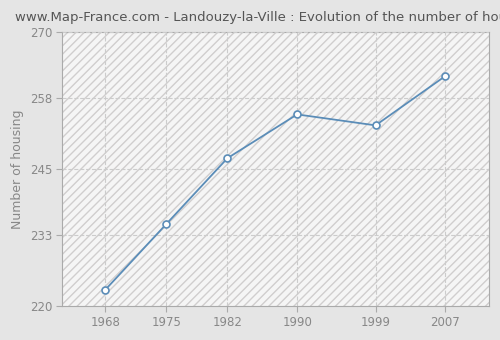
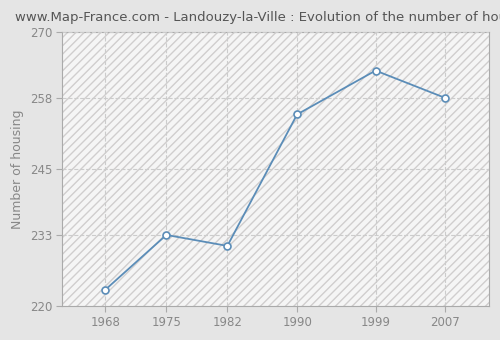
1975: 235 -> 233
1982: 247 -> 231
1999: 253 -> 263
2007: 262 -> 258
